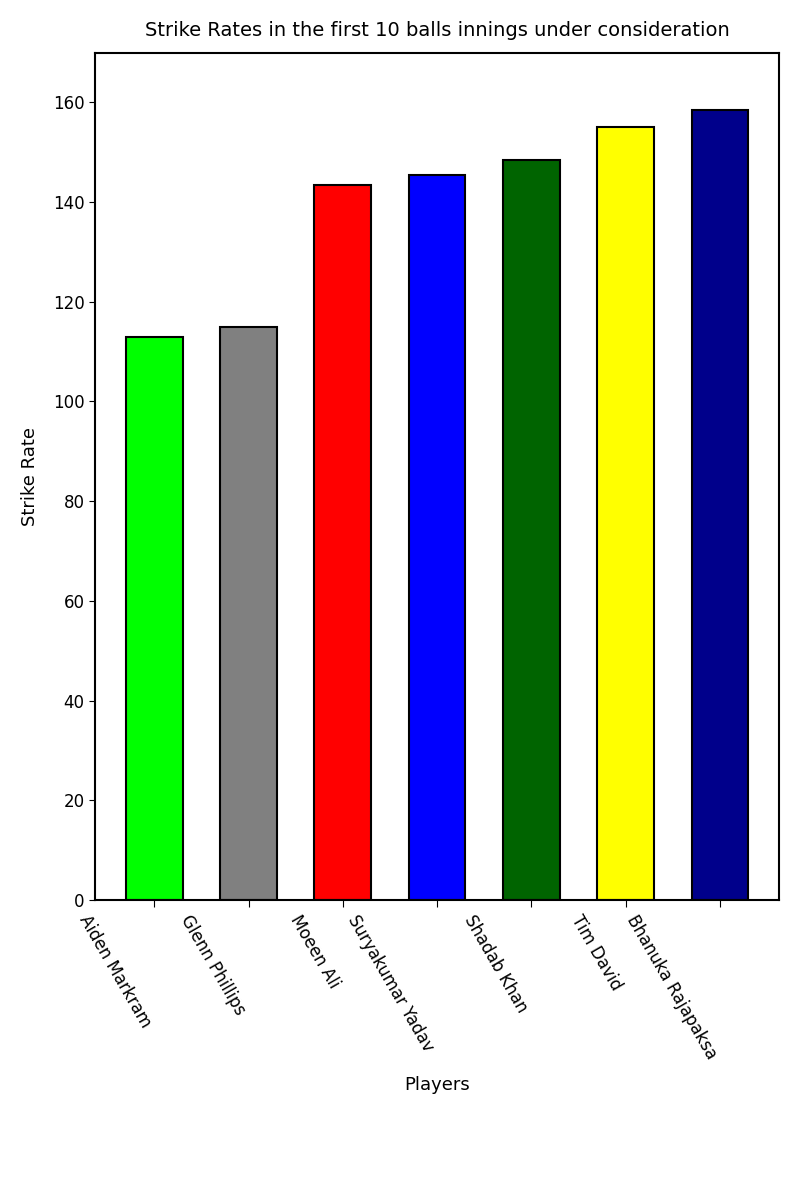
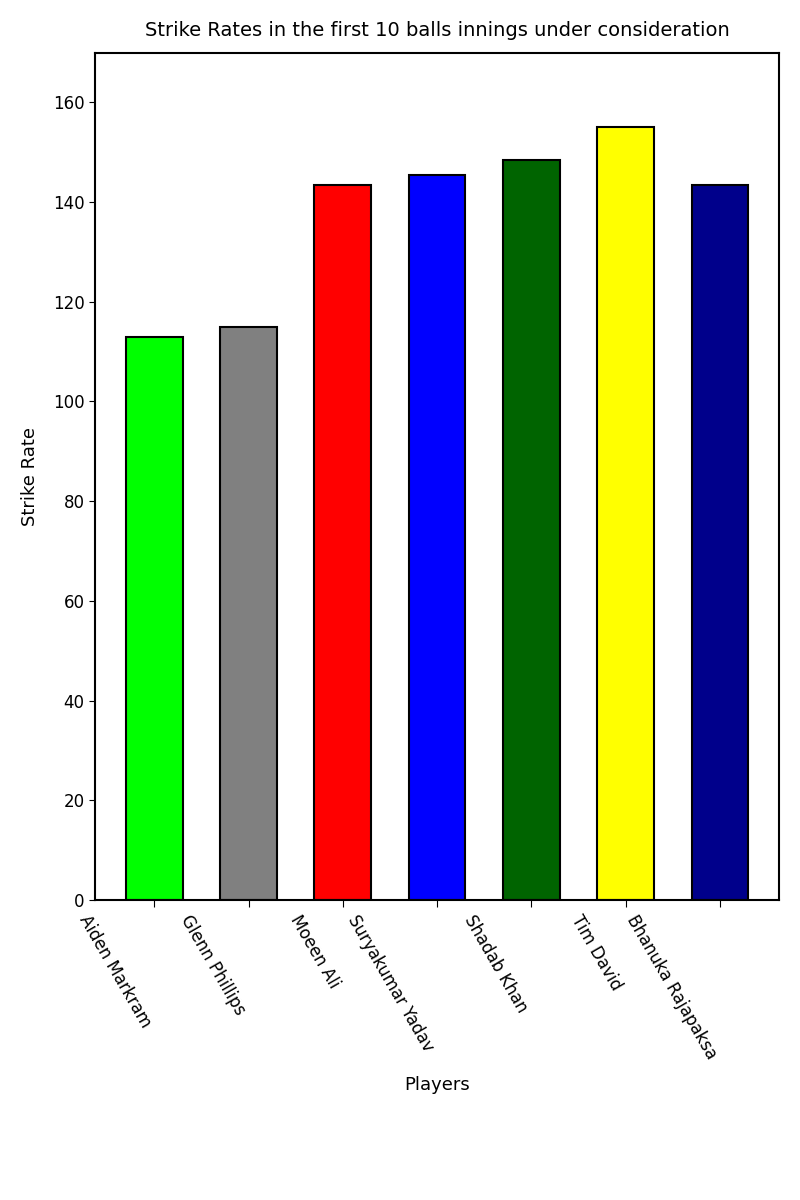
Bhanuka Rajapaksa: 158.5 -> 143.5
